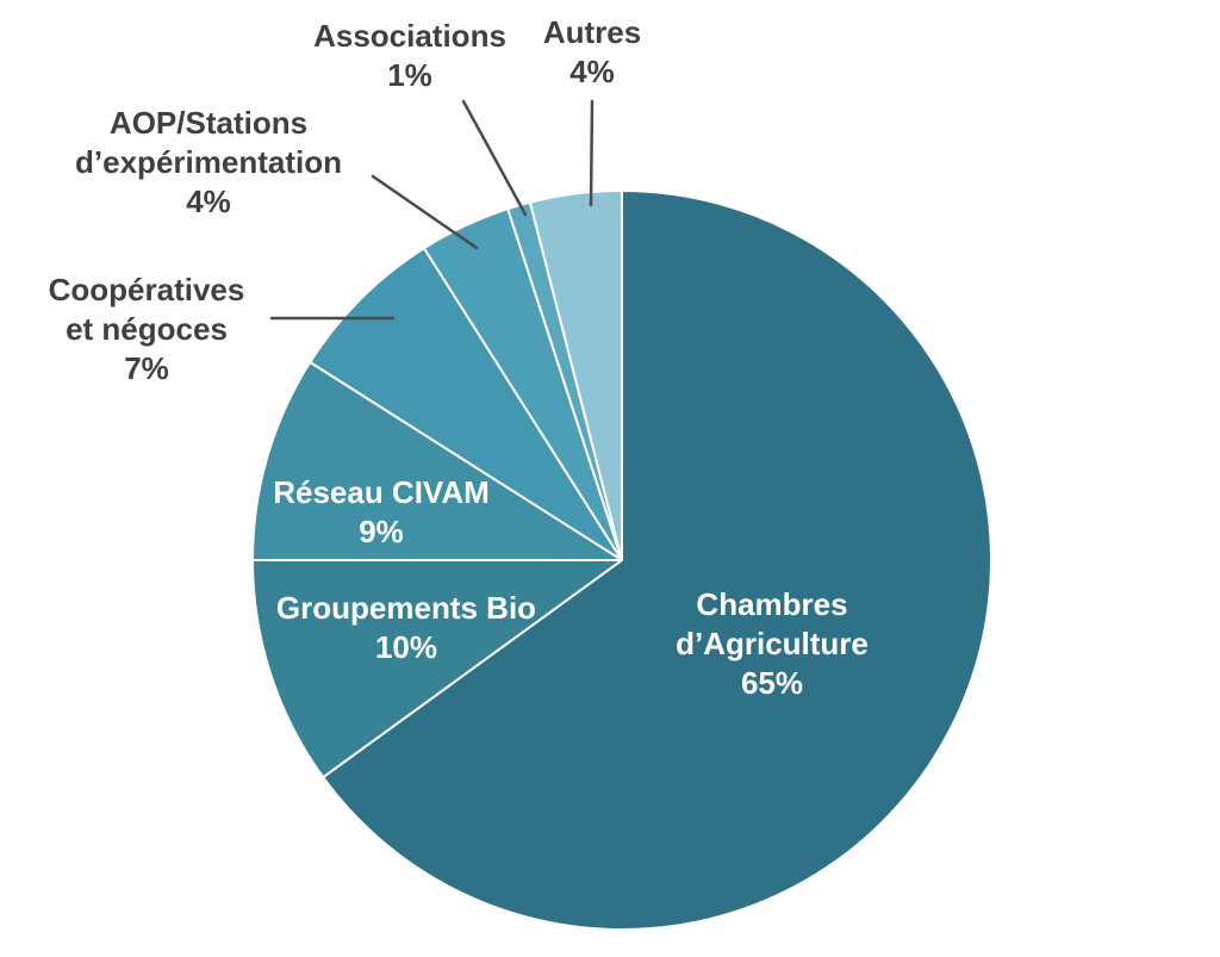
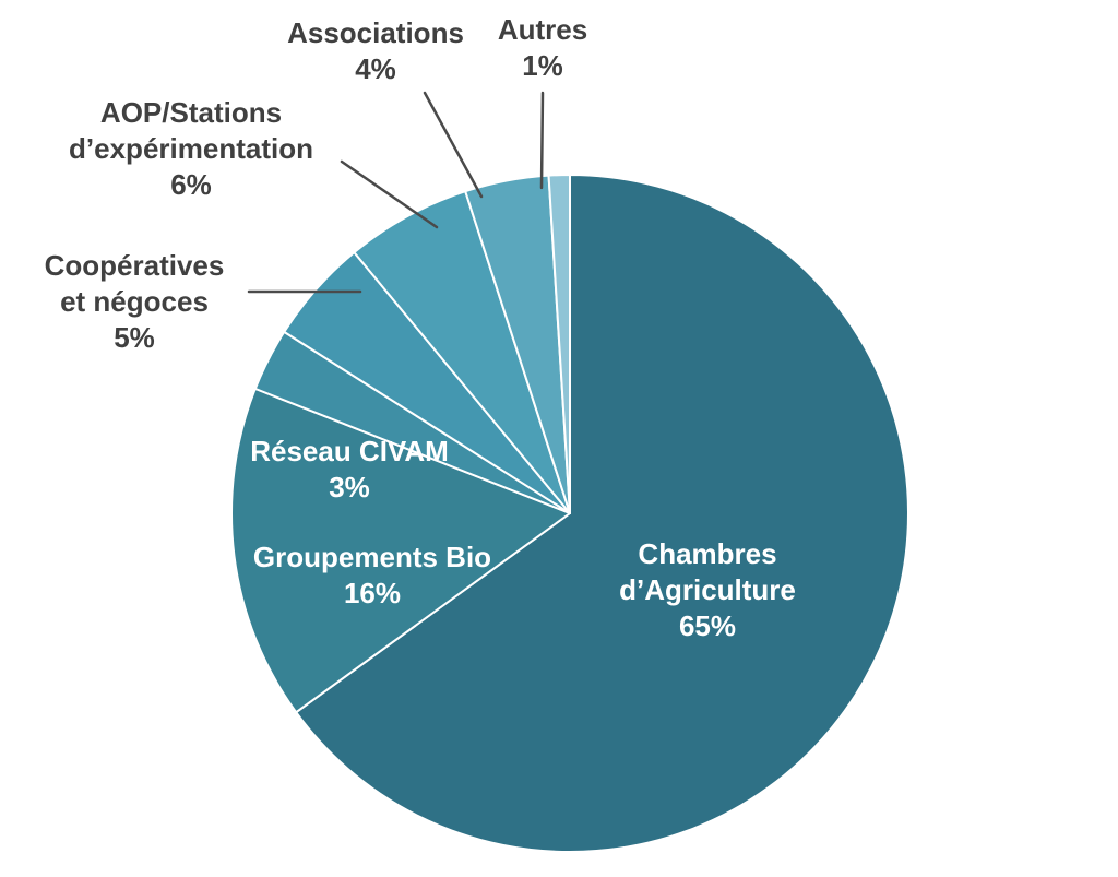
Groupements Bio: 10% -> 16%
Réseau CIVAM: 9% -> 3%
Coopératives et négoces: 7% -> 5%
AOP/Stations d’expérimentation: 4% -> 6%
Associations: 1% -> 4%
Autres: 4% -> 1%
